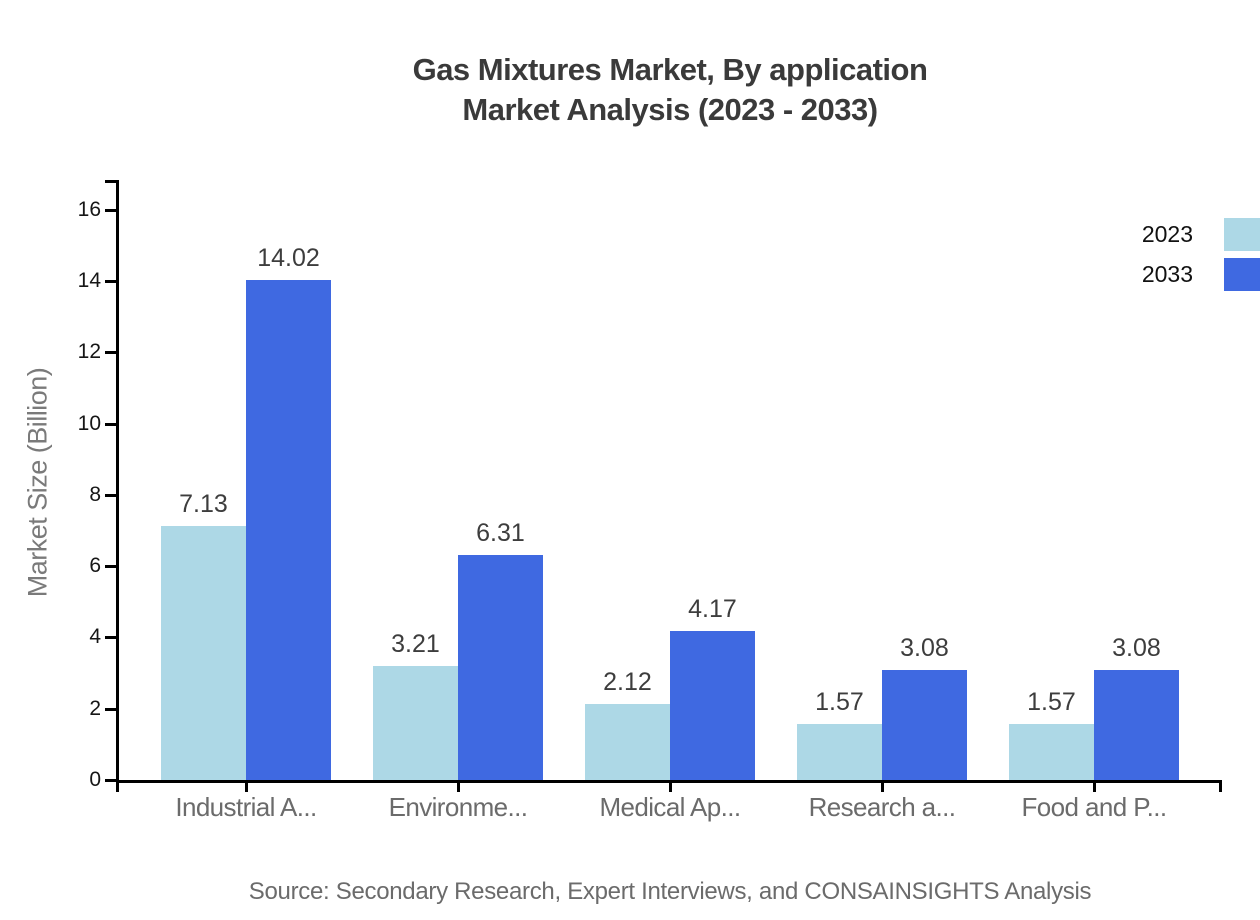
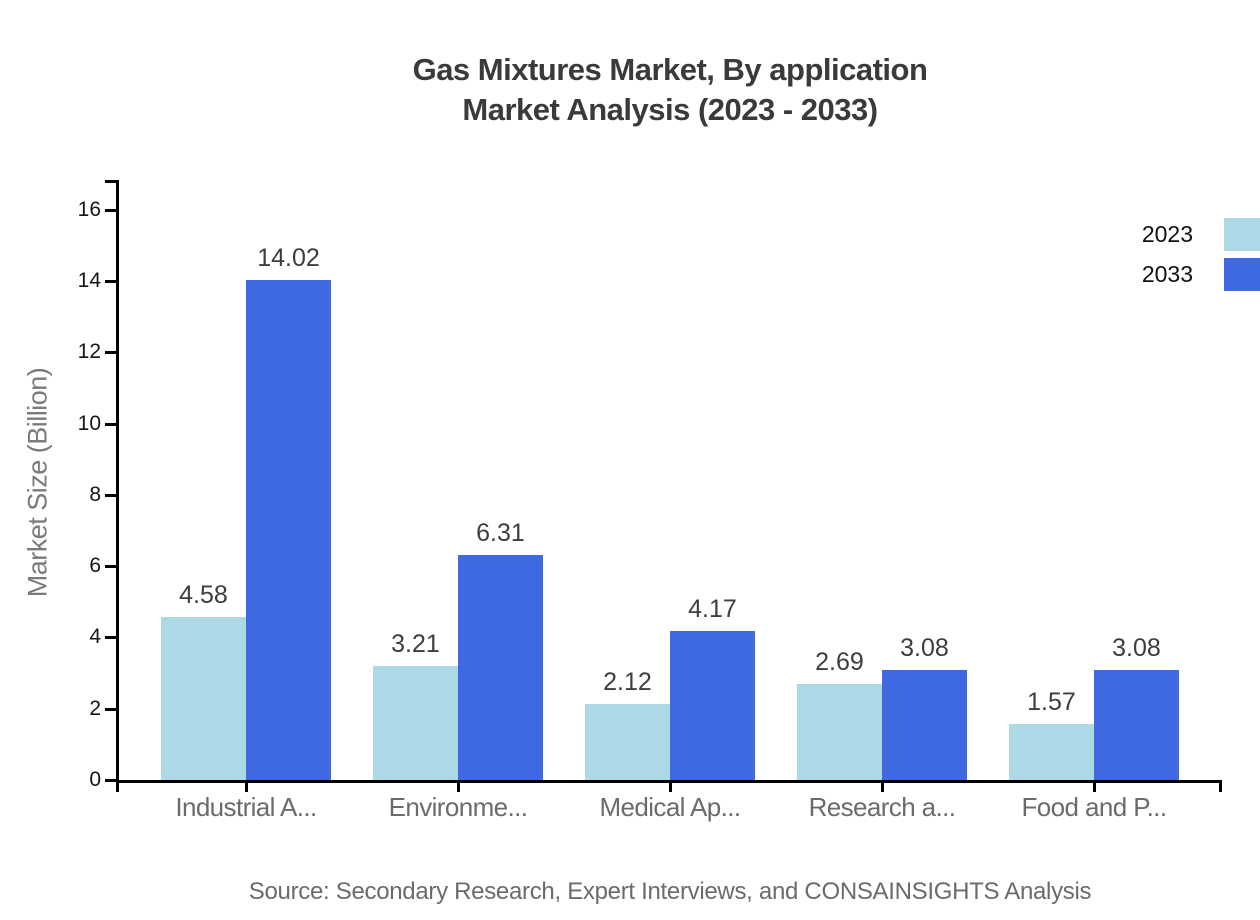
2023/Industrial A...: 7.13 -> 4.58
2023/Research a...: 1.57 -> 2.69
